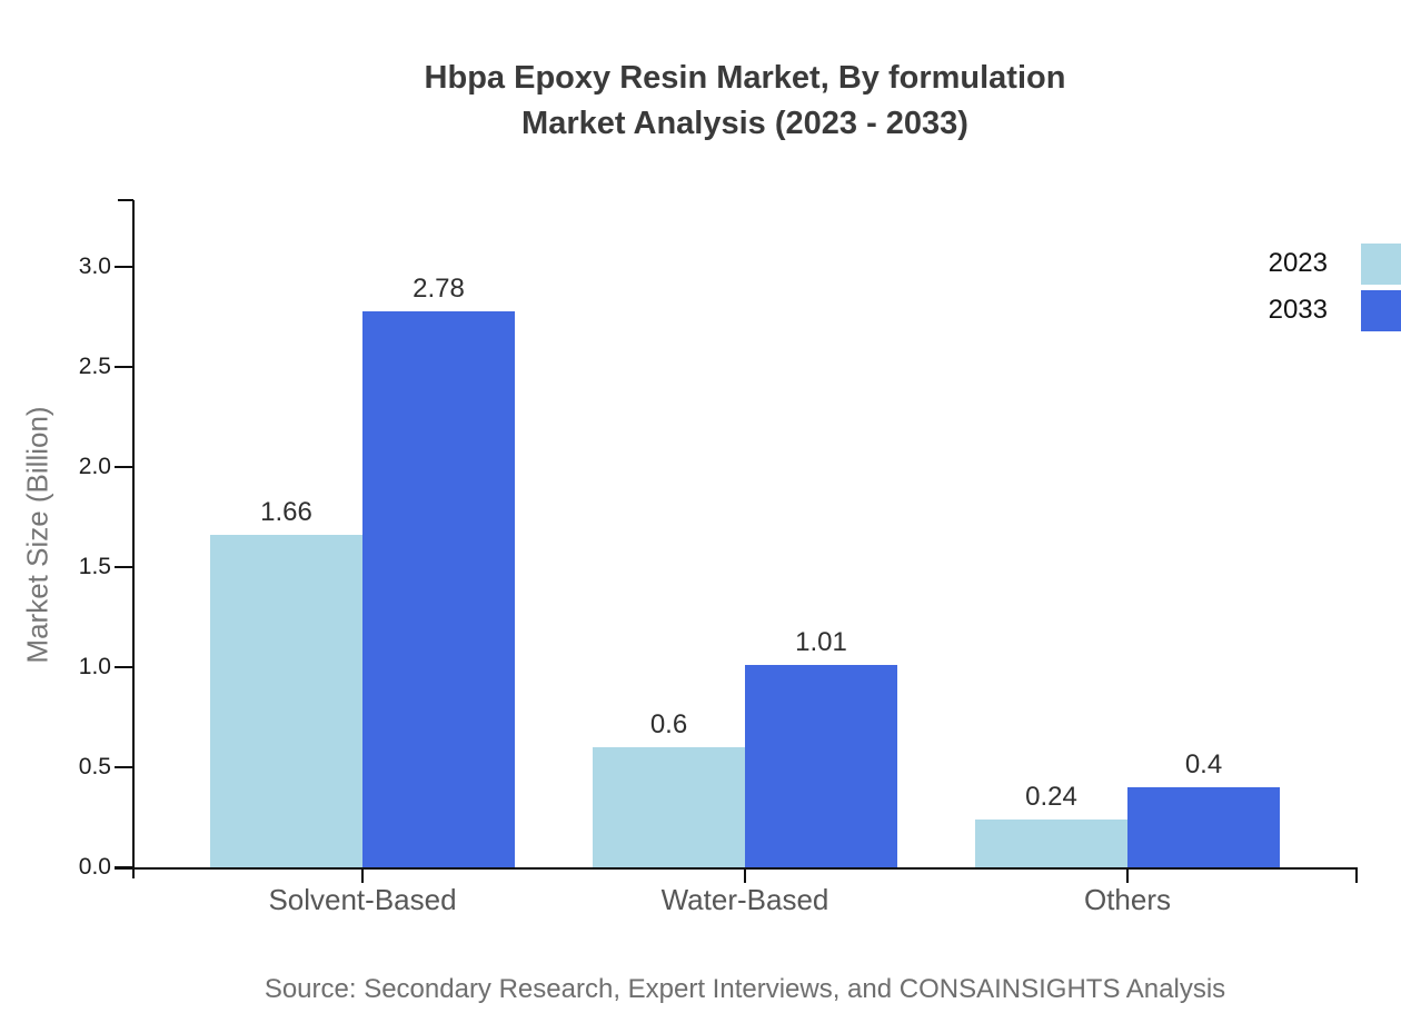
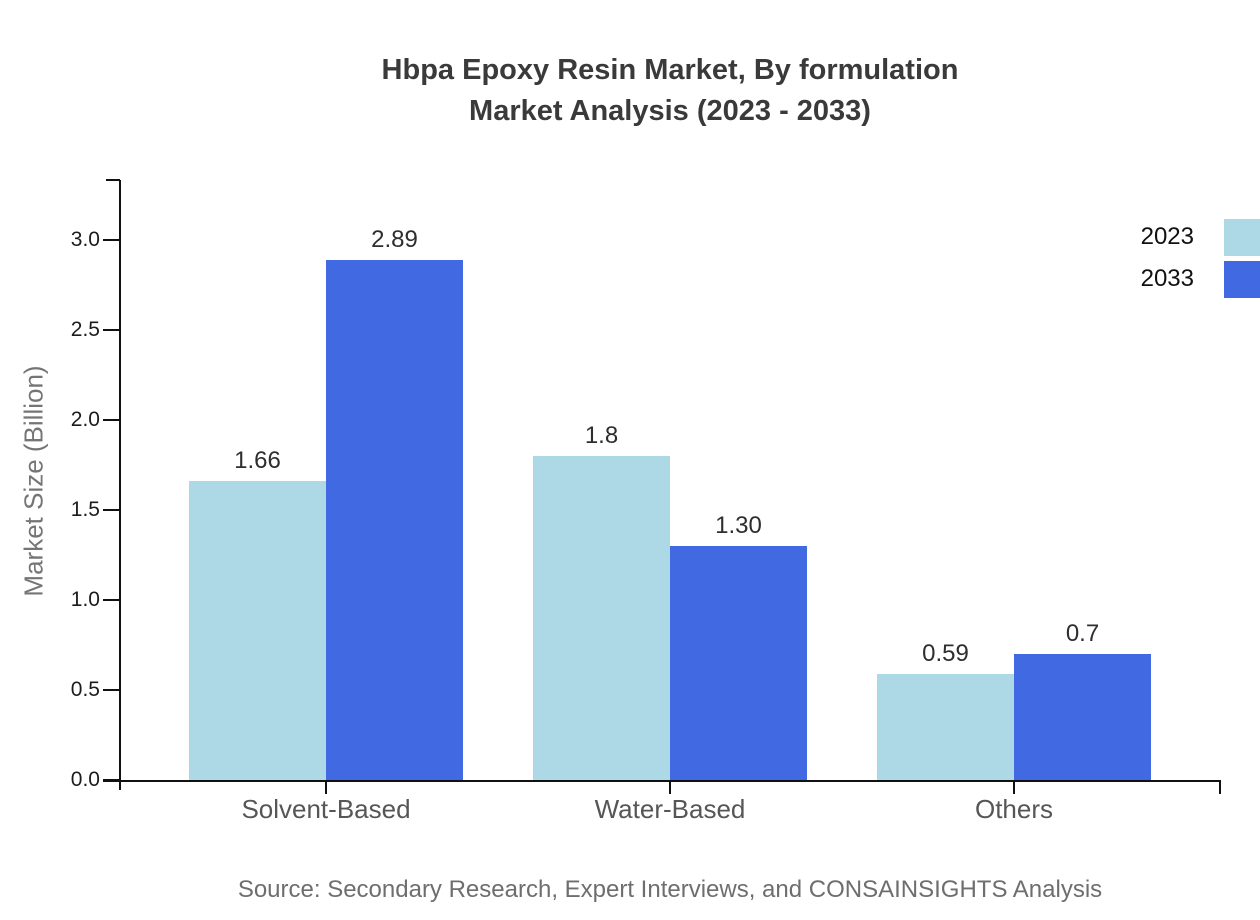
2033/Solvent-Based: 2.78 -> 2.89
2023/Water-Based: 0.6 -> 1.8
2033/Water-Based: 1.01 -> 1.30
2023/Others: 0.24 -> 0.59
2033/Others: 0.4 -> 0.7
